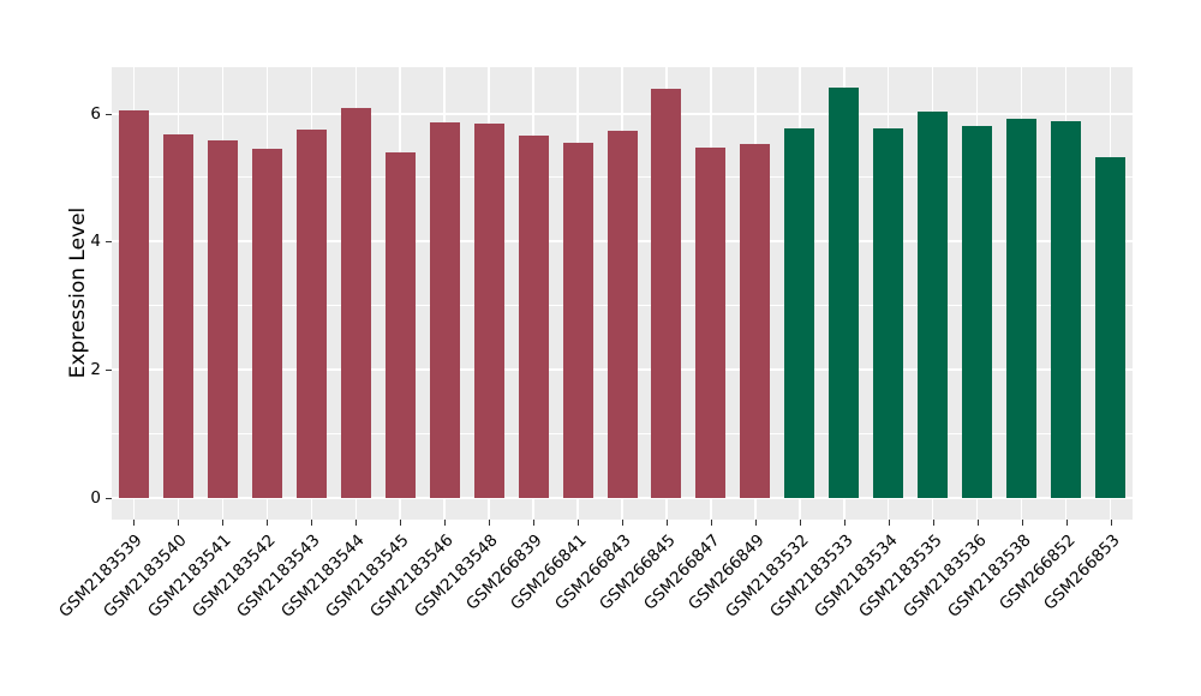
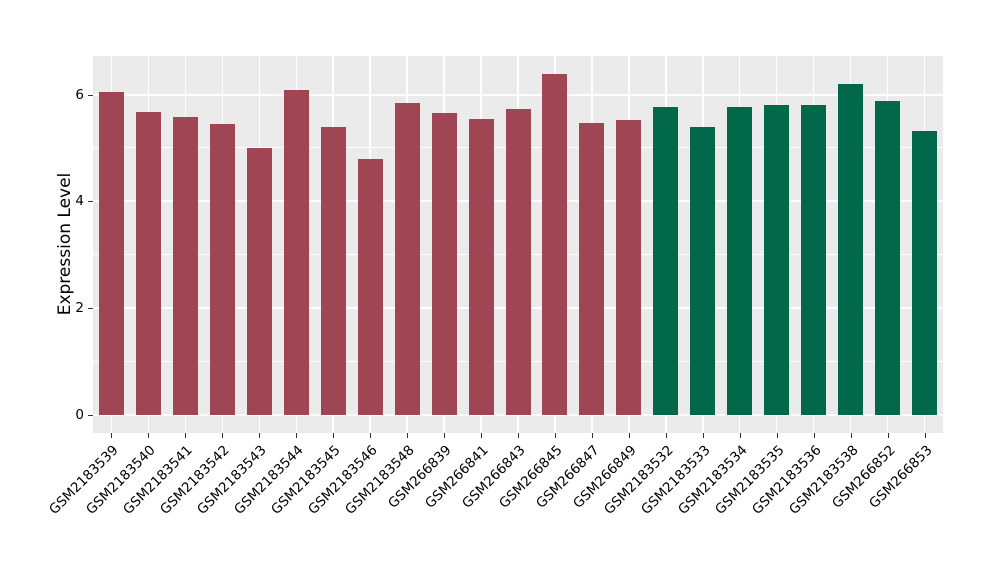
GSM2183543: 5.8 -> 5.0
GSM2183546: 5.9 -> 4.8
GSM2183533: 6.4 -> 5.4
GSM2183535: 6.0 -> 5.8
GSM2183538: 5.9 -> 6.2
